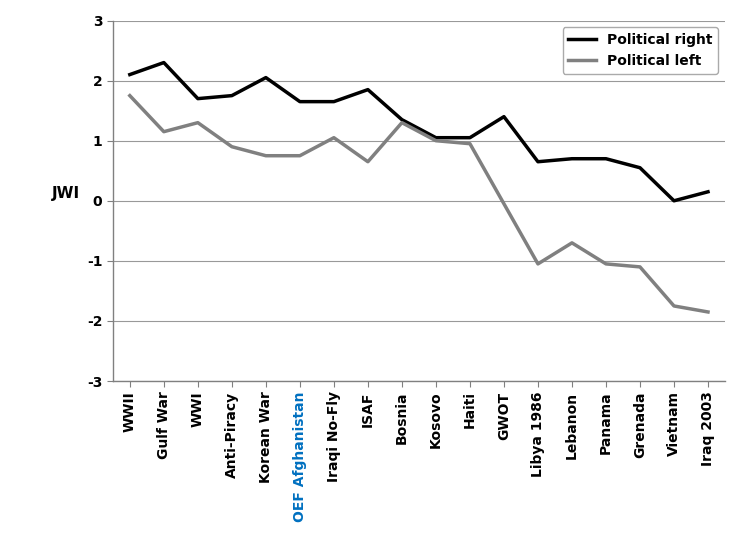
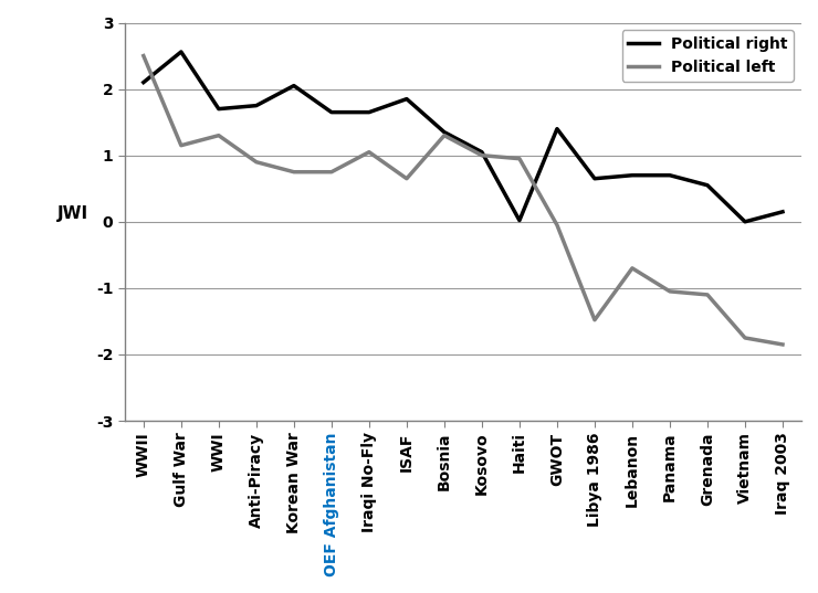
Political left/WWII: 1.75 -> 2.50
Political right/Gulf War: 2.30 -> 2.56
Political right/Haiti: 1.05 -> 0.02
Political left/Libya 1986: -1.05 -> -1.48
